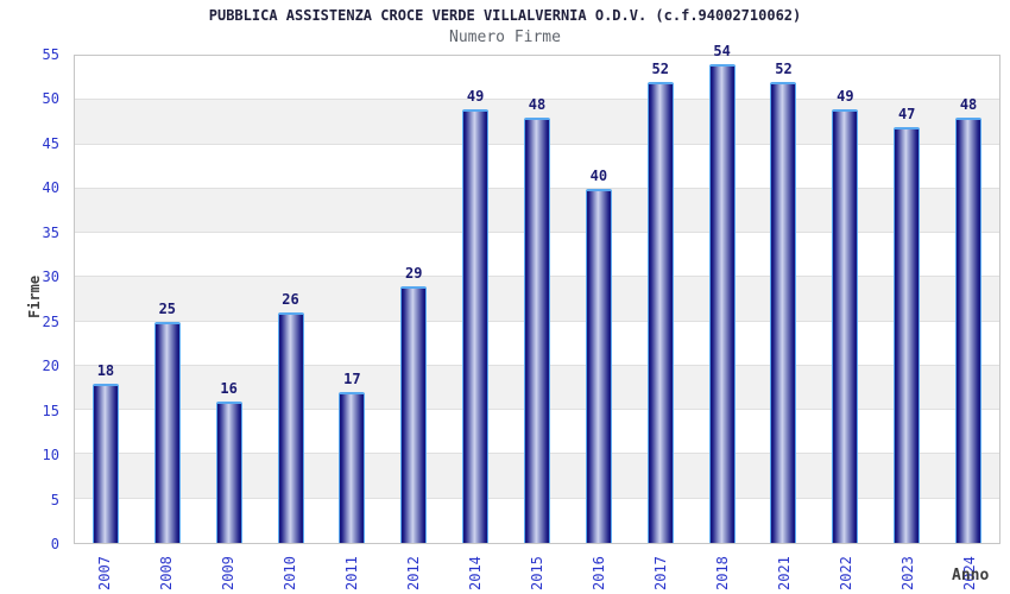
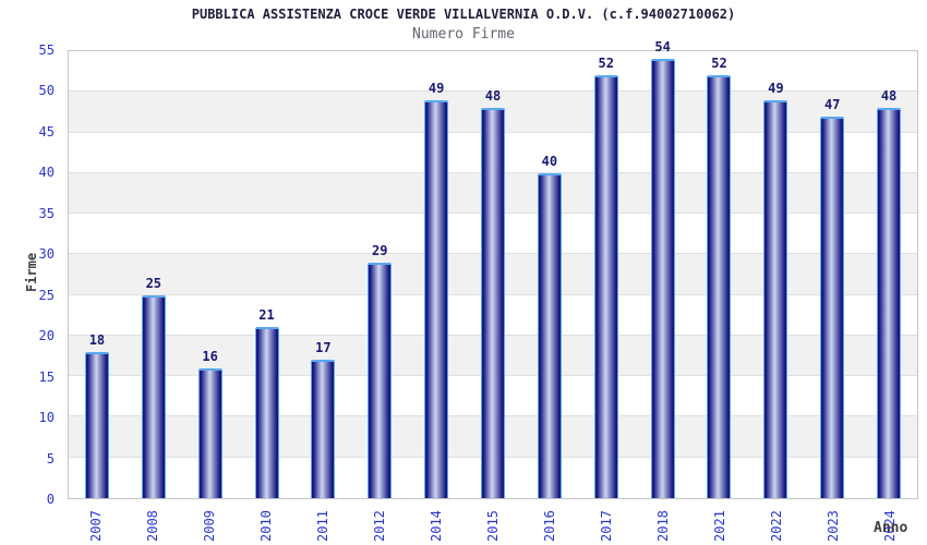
2010: 26 -> 21
